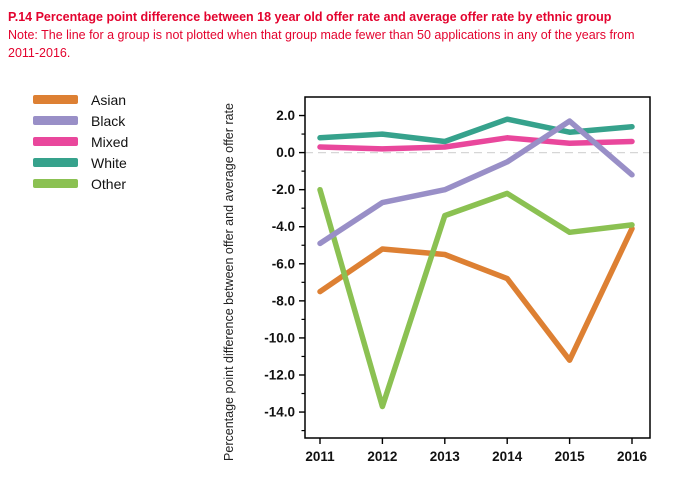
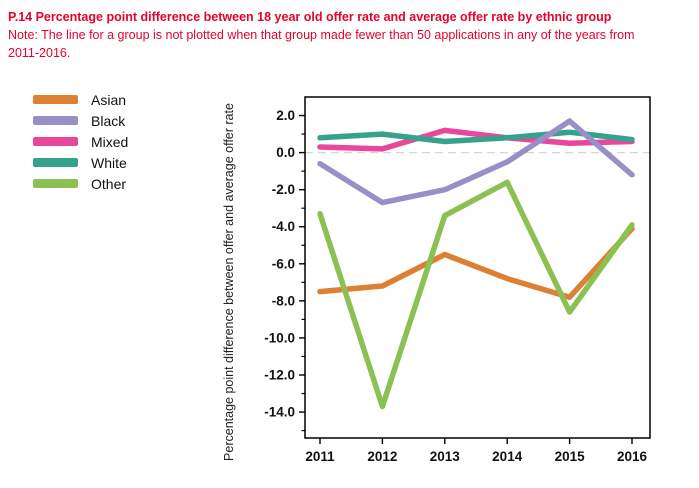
Black/2011: -4.9 -> -0.6
Other/2011: -2.0 -> -3.3
Asian/2012: -5.2 -> -7.2
Mixed/2013: 0.3 -> 1.2
White/2014: 1.8 -> 0.8
Other/2014: -2.2 -> -1.6
Asian/2015: -11.2 -> -7.8
Other/2015: -4.3 -> -8.6
White/2016: 1.4 -> 0.7
